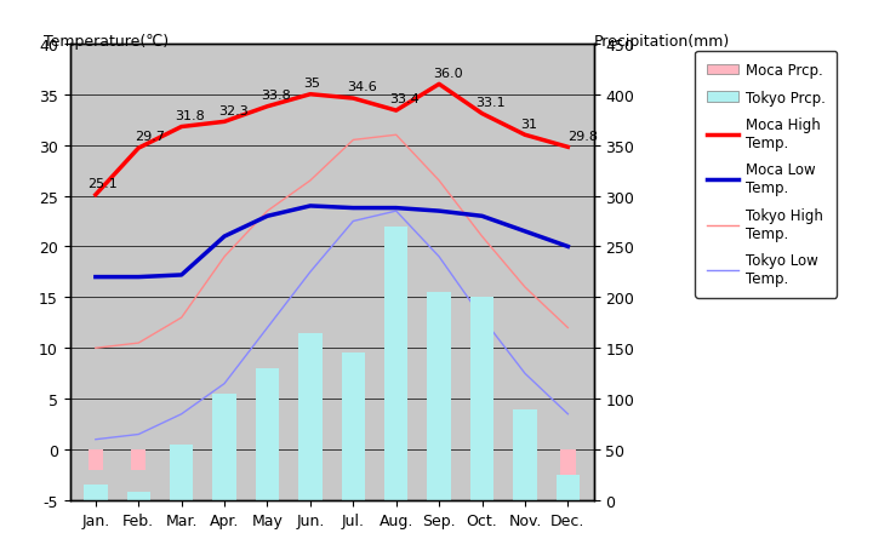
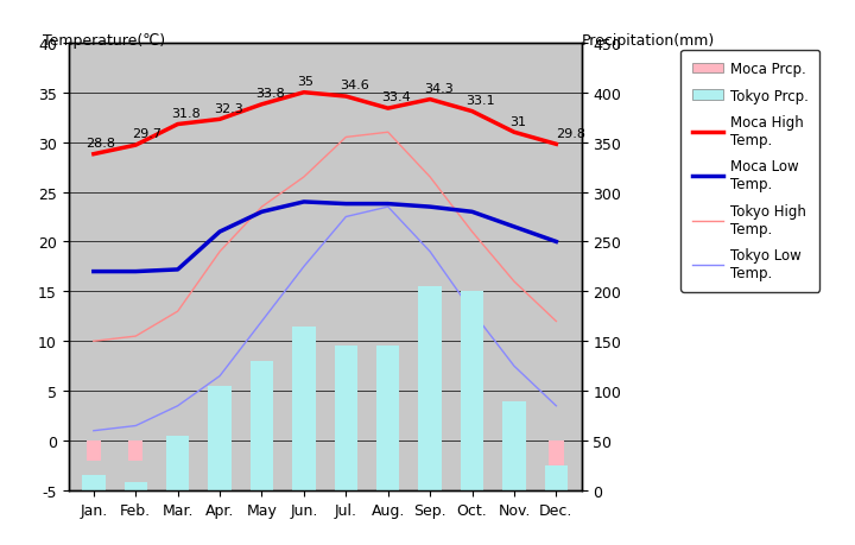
Moca High Temp./Jan.: 25.1 -> 28.8
Tokyo Prcp./Aug.: 270 -> 145
Moca High Temp./Sep.: 36.0 -> 34.3
